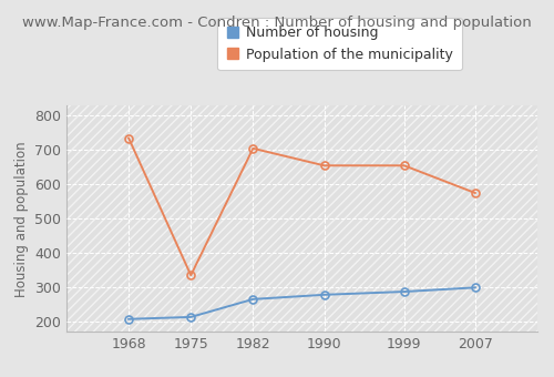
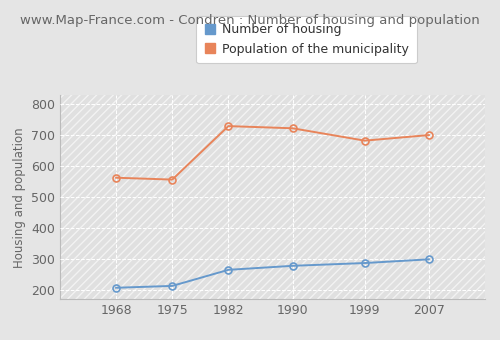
Population of the municipality/1968: 735 -> 563
Population of the municipality/1975: 335 -> 557
Population of the municipality/1982: 705 -> 730
Population of the municipality/1990: 655 -> 723
Population of the municipality/1999: 655 -> 683
Population of the municipality/2007: 575 -> 701
